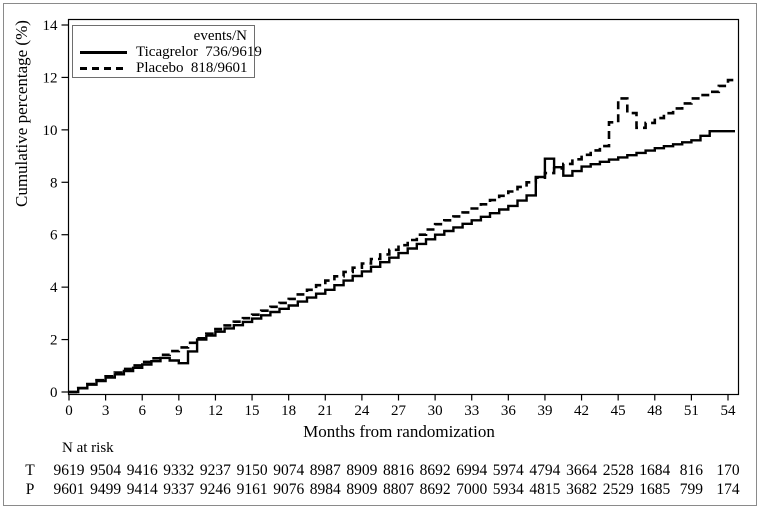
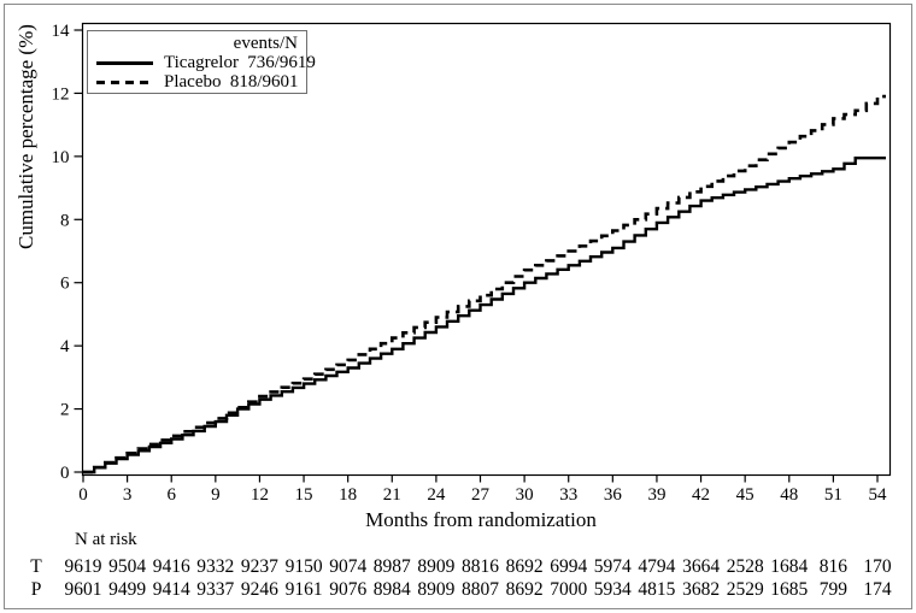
Ticagrelor/9: 1.1 -> 1.6
Ticagrelor/39: 8.9 -> 7.9
Placebo/45: 11.2 -> 9.7
